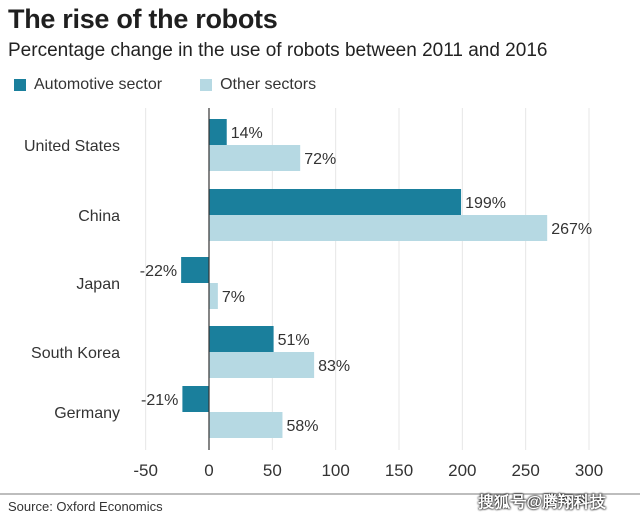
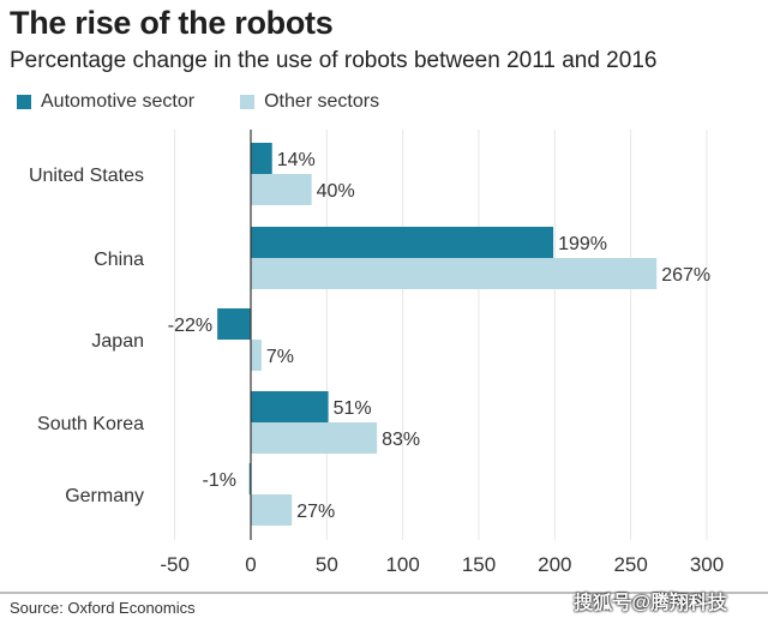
Other sectors/United States: 72% -> 40%
Automotive sector/Germany: -21% -> -1%
Other sectors/Germany: 58% -> 27%
